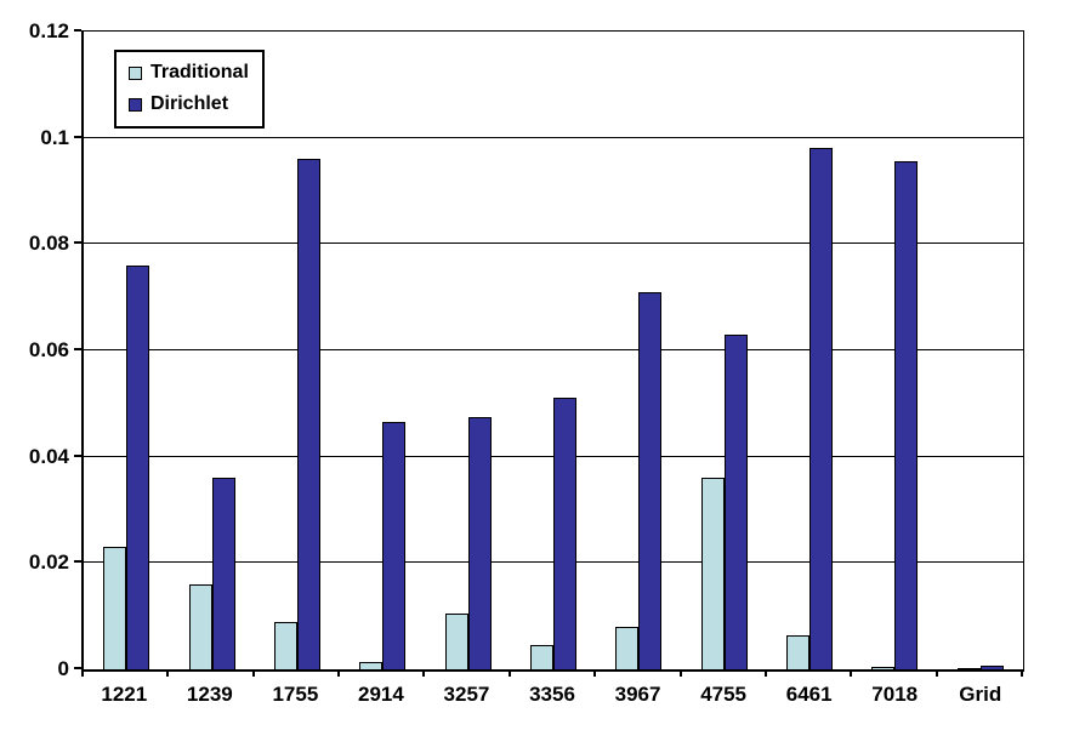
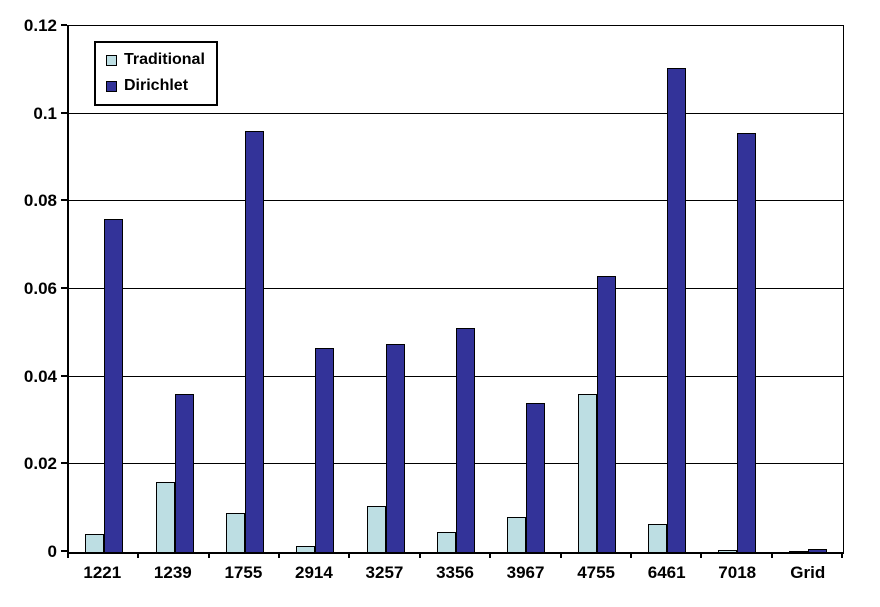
Traditional/1221: 0.023 -> 0.004
Dirichlet/3967: 0.071 -> 0.034
Dirichlet/6461: 0.098 -> 0.111
